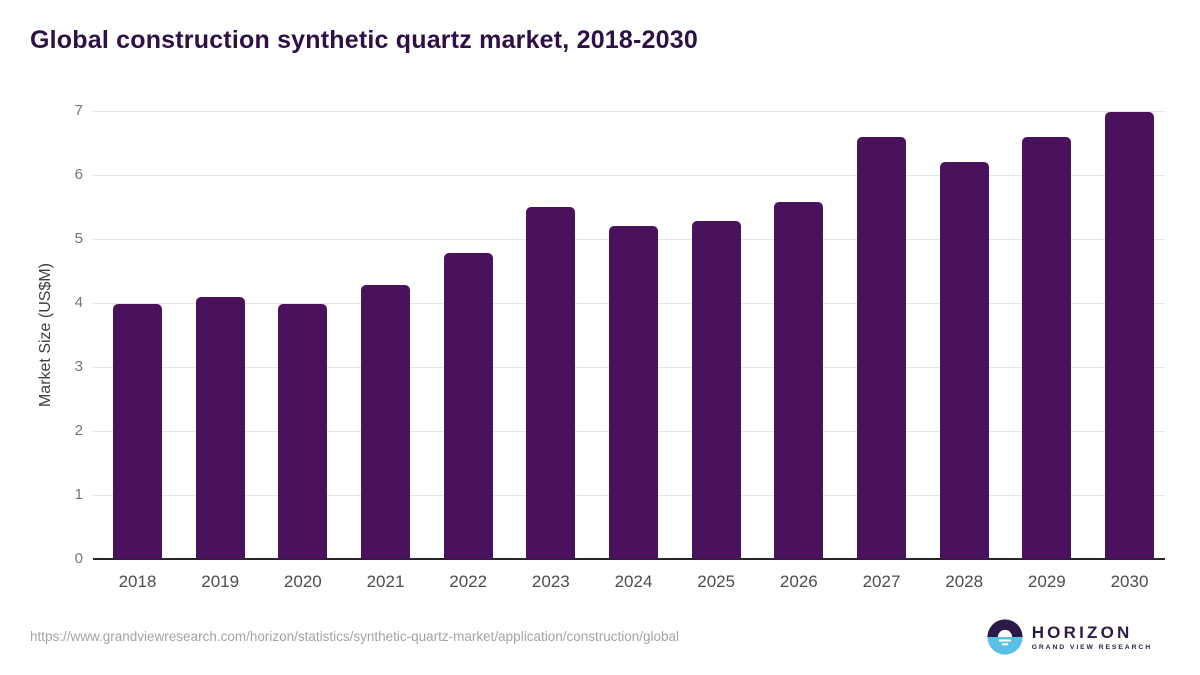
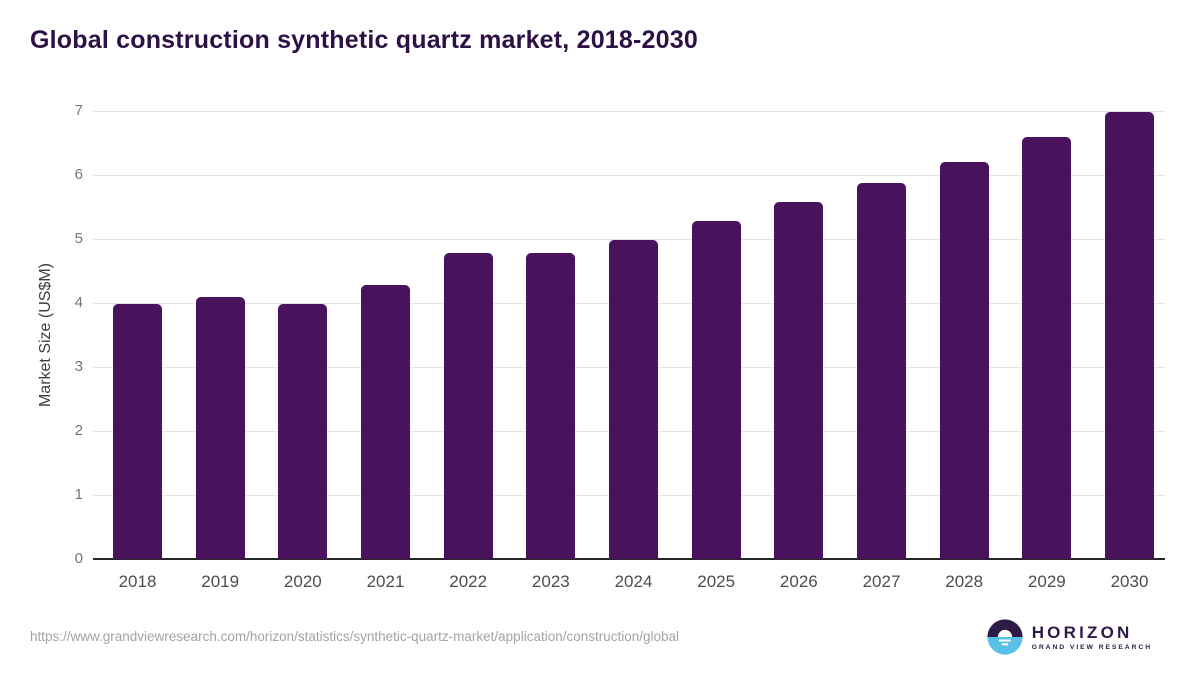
2023: 5.5 -> 4.8
2024: 5.2 -> 5.0
2027: 6.6 -> 5.9
